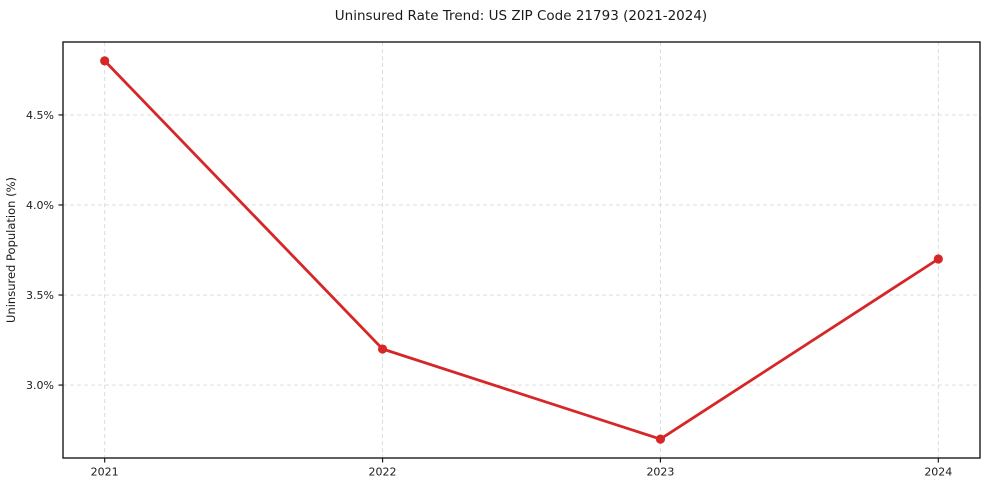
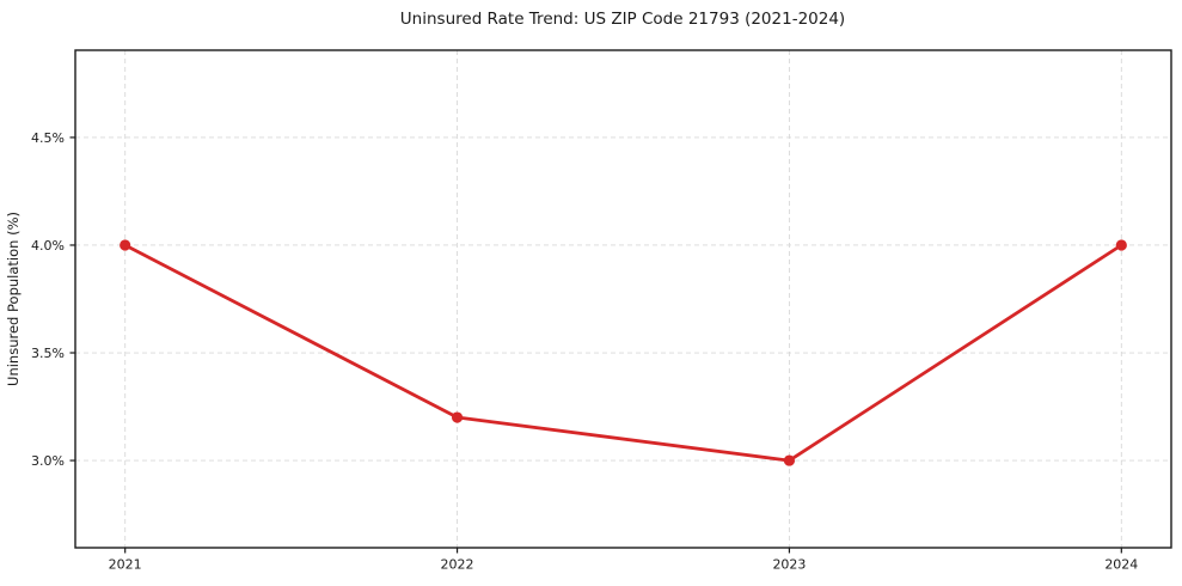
2021: 4.8% -> 4.0%
2023: 2.7% -> 3.0%
2024: 3.7% -> 4.0%
